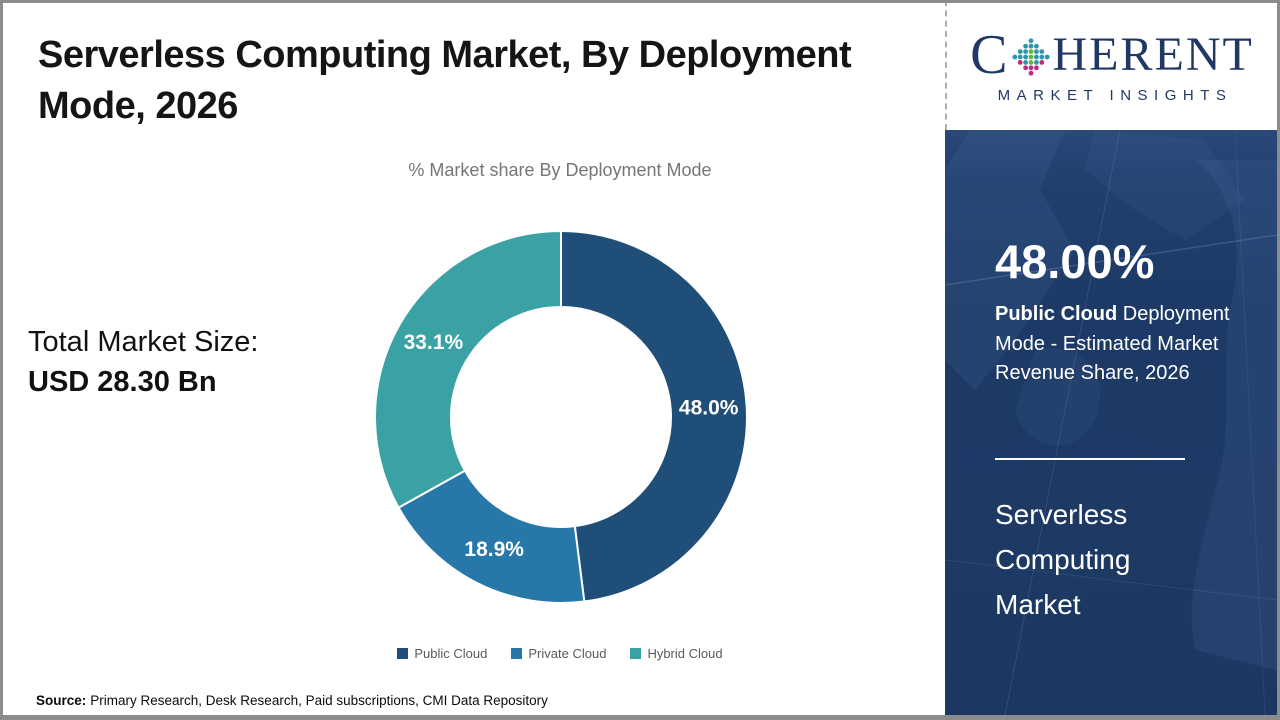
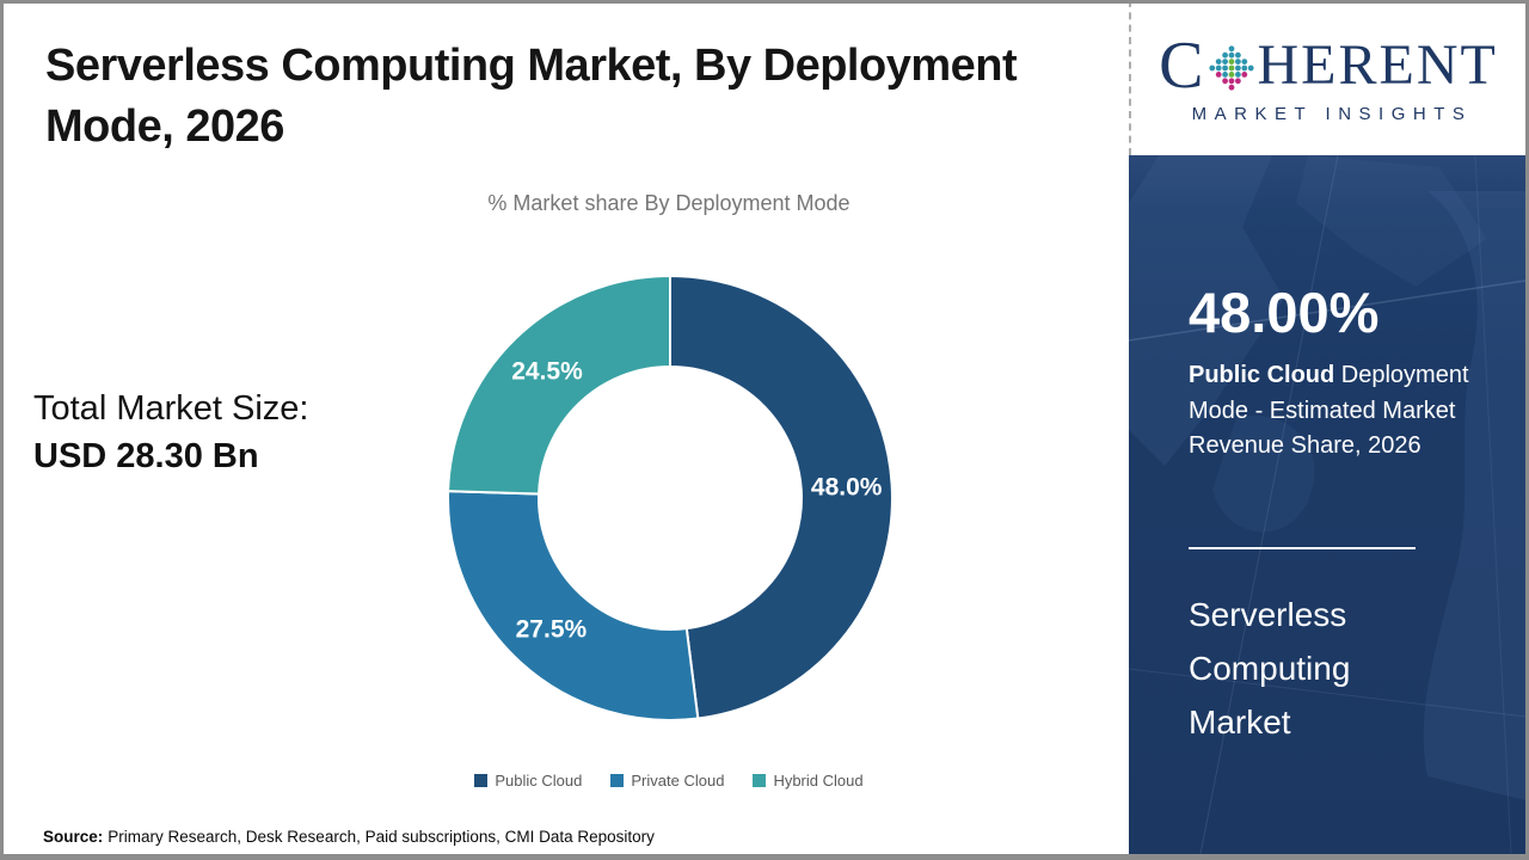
Private Cloud: 18.9% -> 27.5%
Hybrid Cloud: 33.1% -> 24.5%
